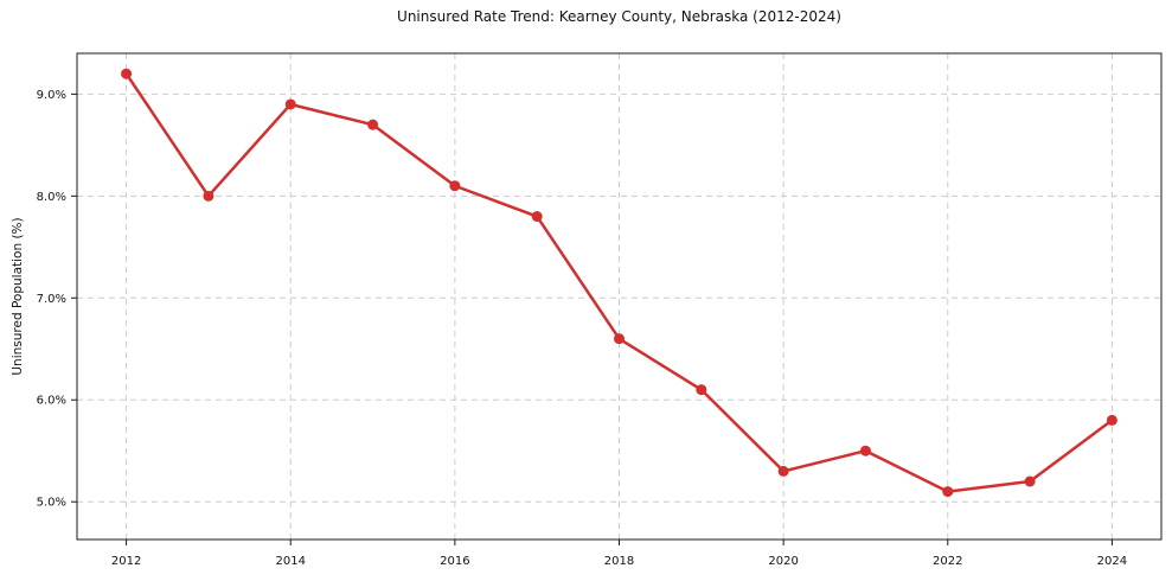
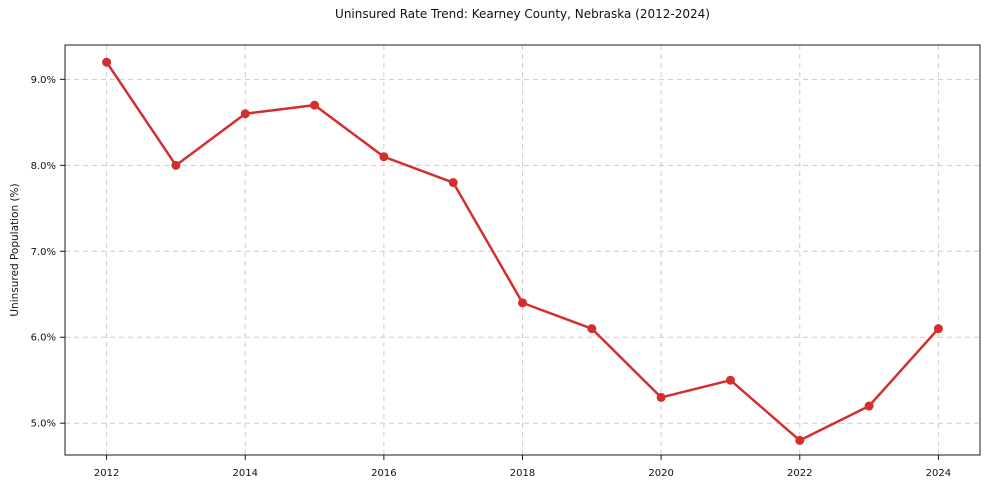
2014: 8.9% -> 8.6%
2018: 6.6% -> 6.4%
2022: 5.1% -> 4.8%
2024: 5.8% -> 6.1%
